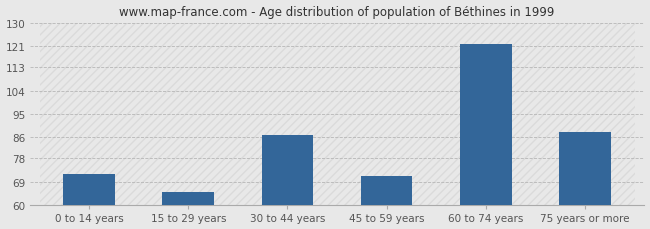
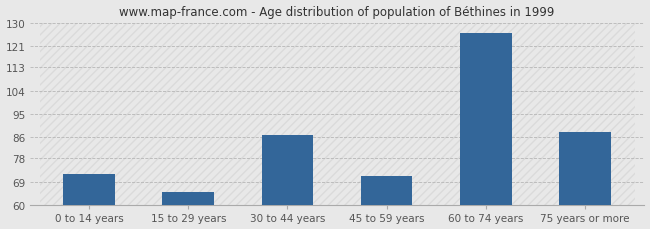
60 to 74 years: 122 -> 126
